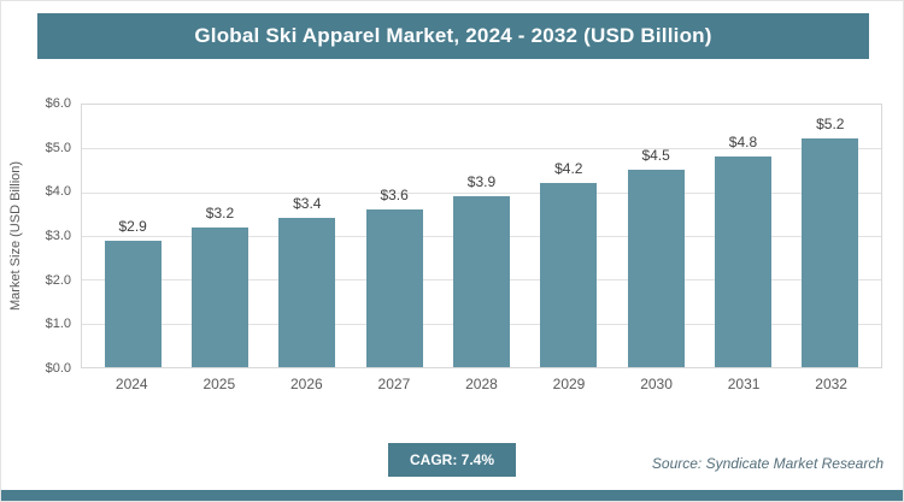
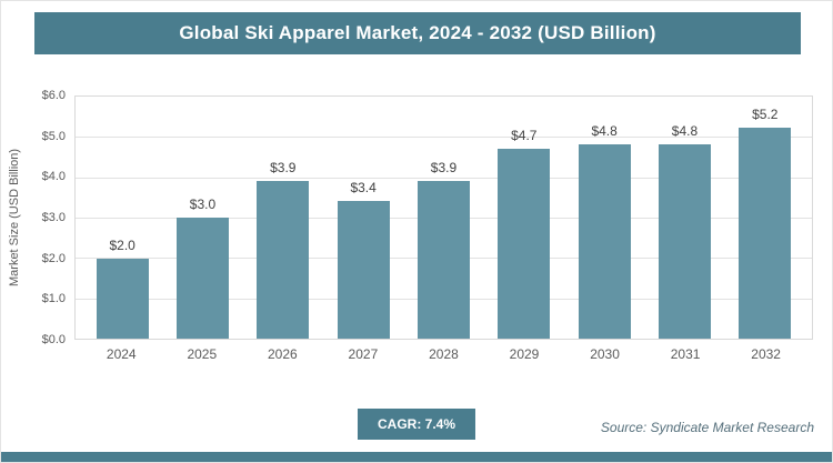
2024: $2.9 -> $2.0
2025: $3.2 -> $3.0
2026: $3.4 -> $3.9
2027: $3.6 -> $3.4
2029: $4.2 -> $4.7
2030: $4.5 -> $4.8
